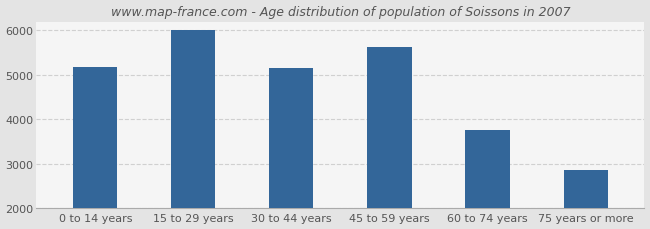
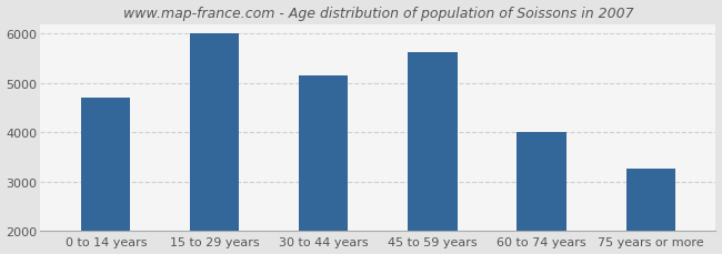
0 to 14 years: 5180 -> 4700
60 to 74 years: 3750 -> 4000
75 years or more: 2850 -> 3250
